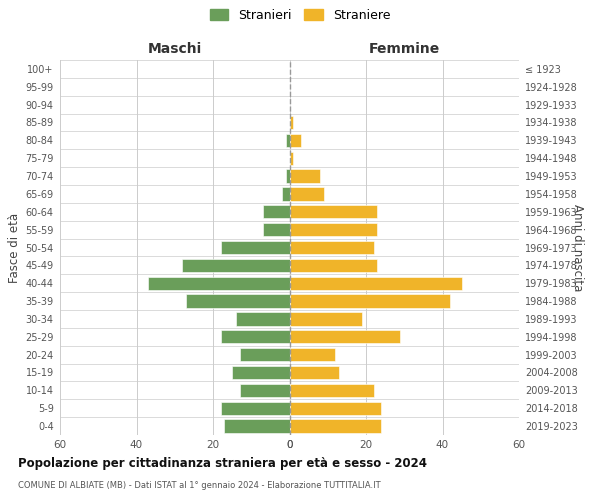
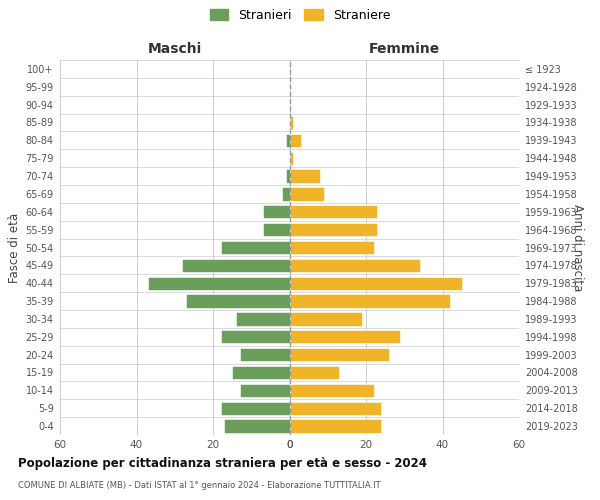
Femmine/1974-1978: 23 -> 34
Femmine/1999-2003: 12 -> 26
